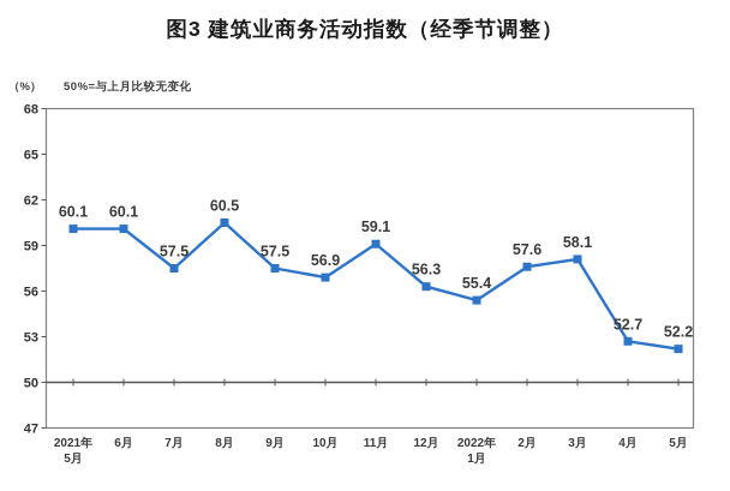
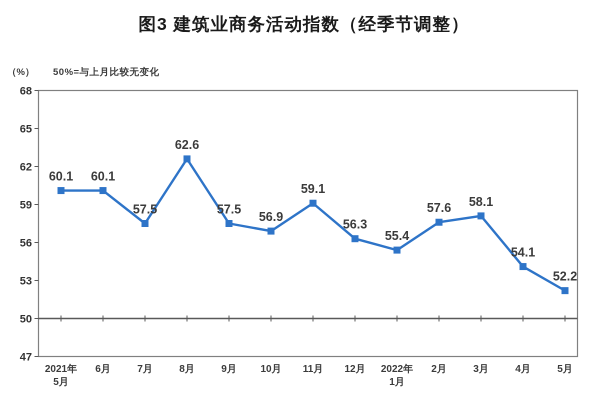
8月: 60.5 -> 62.6
4月: 52.7 -> 54.1
